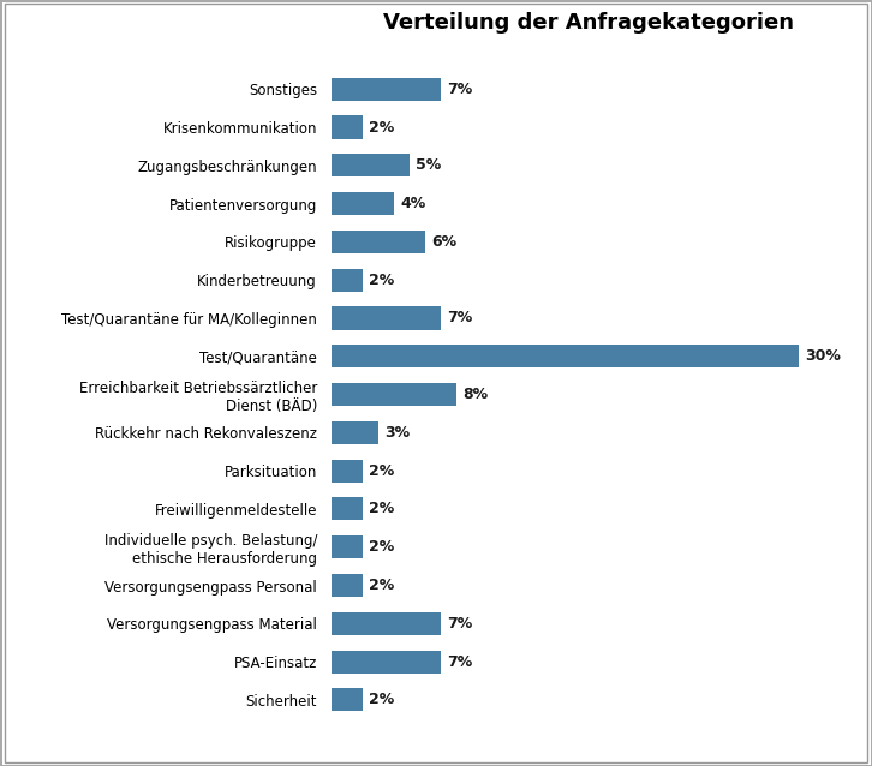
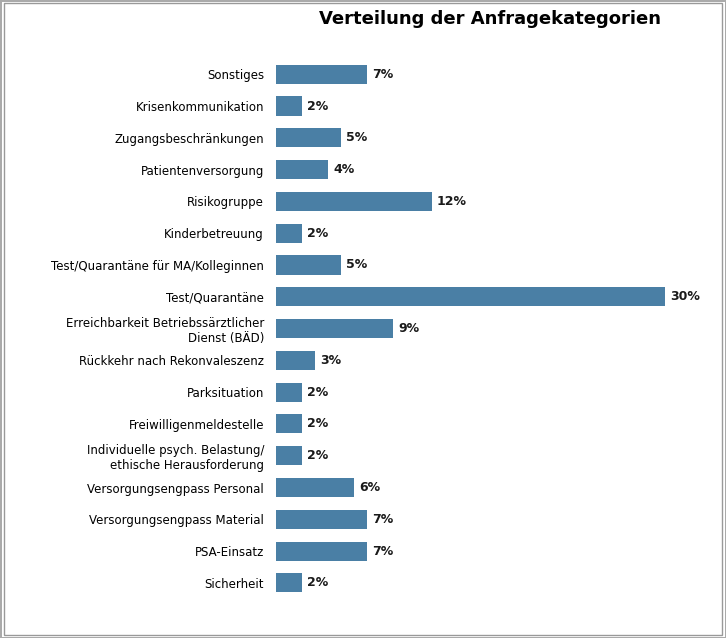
Risikogruppe: 6% -> 12%
Test/Quarantäne für MA/Kolleginnen: 7% -> 5%
Erreichbarkeit Betriebssärztlicher Dienst (BÄD): 8% -> 9%
Versorgungsengpass Personal: 2% -> 6%
